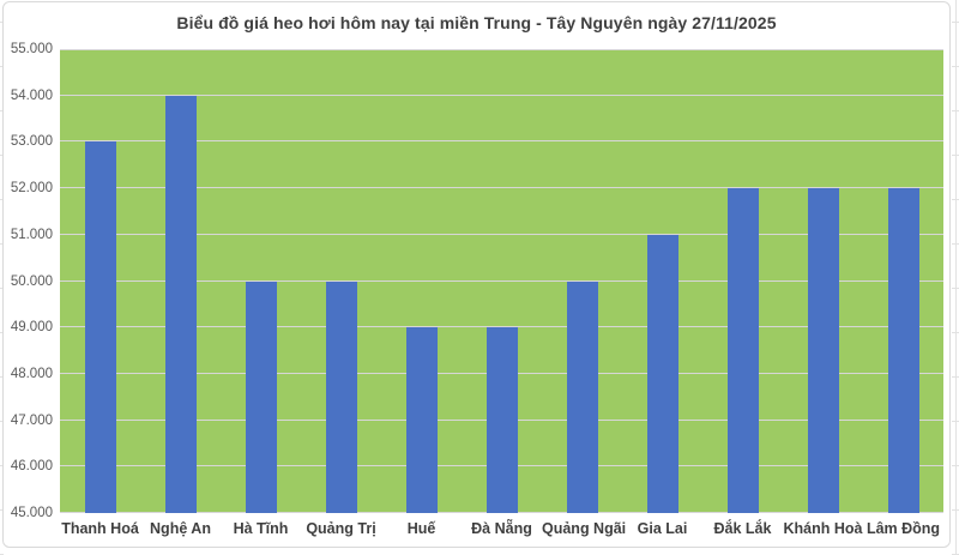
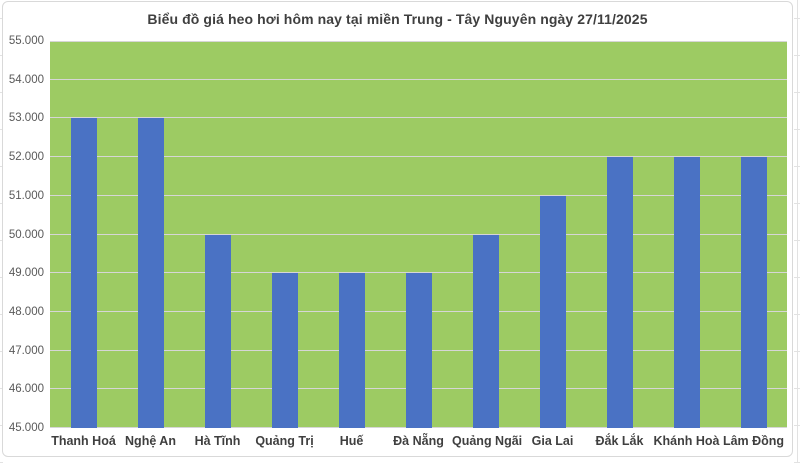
Nghệ An: 54000 -> 53000
Quảng Trị: 50000 -> 49000
